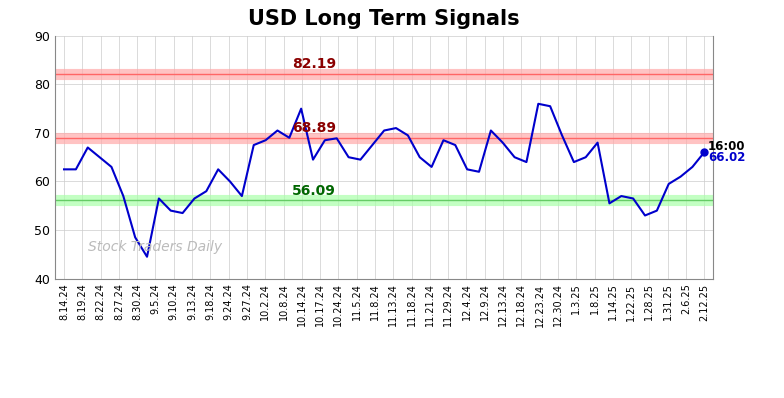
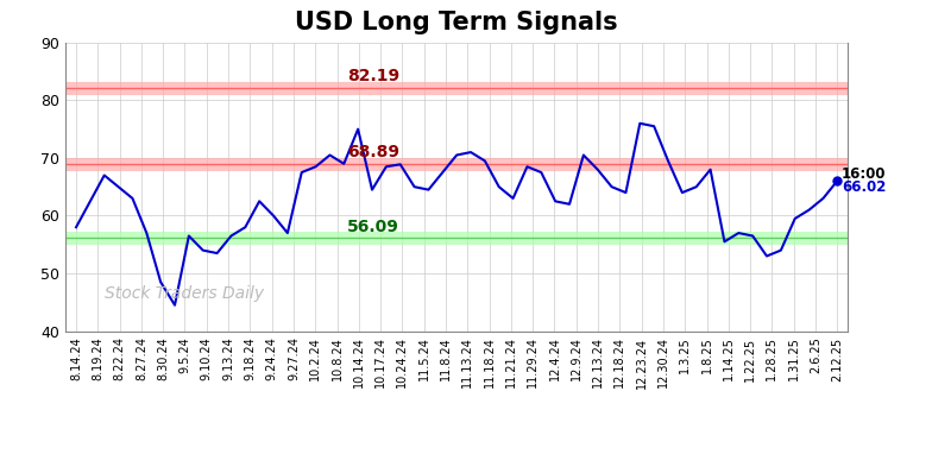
8.14.24: 62.5 -> 58.0
